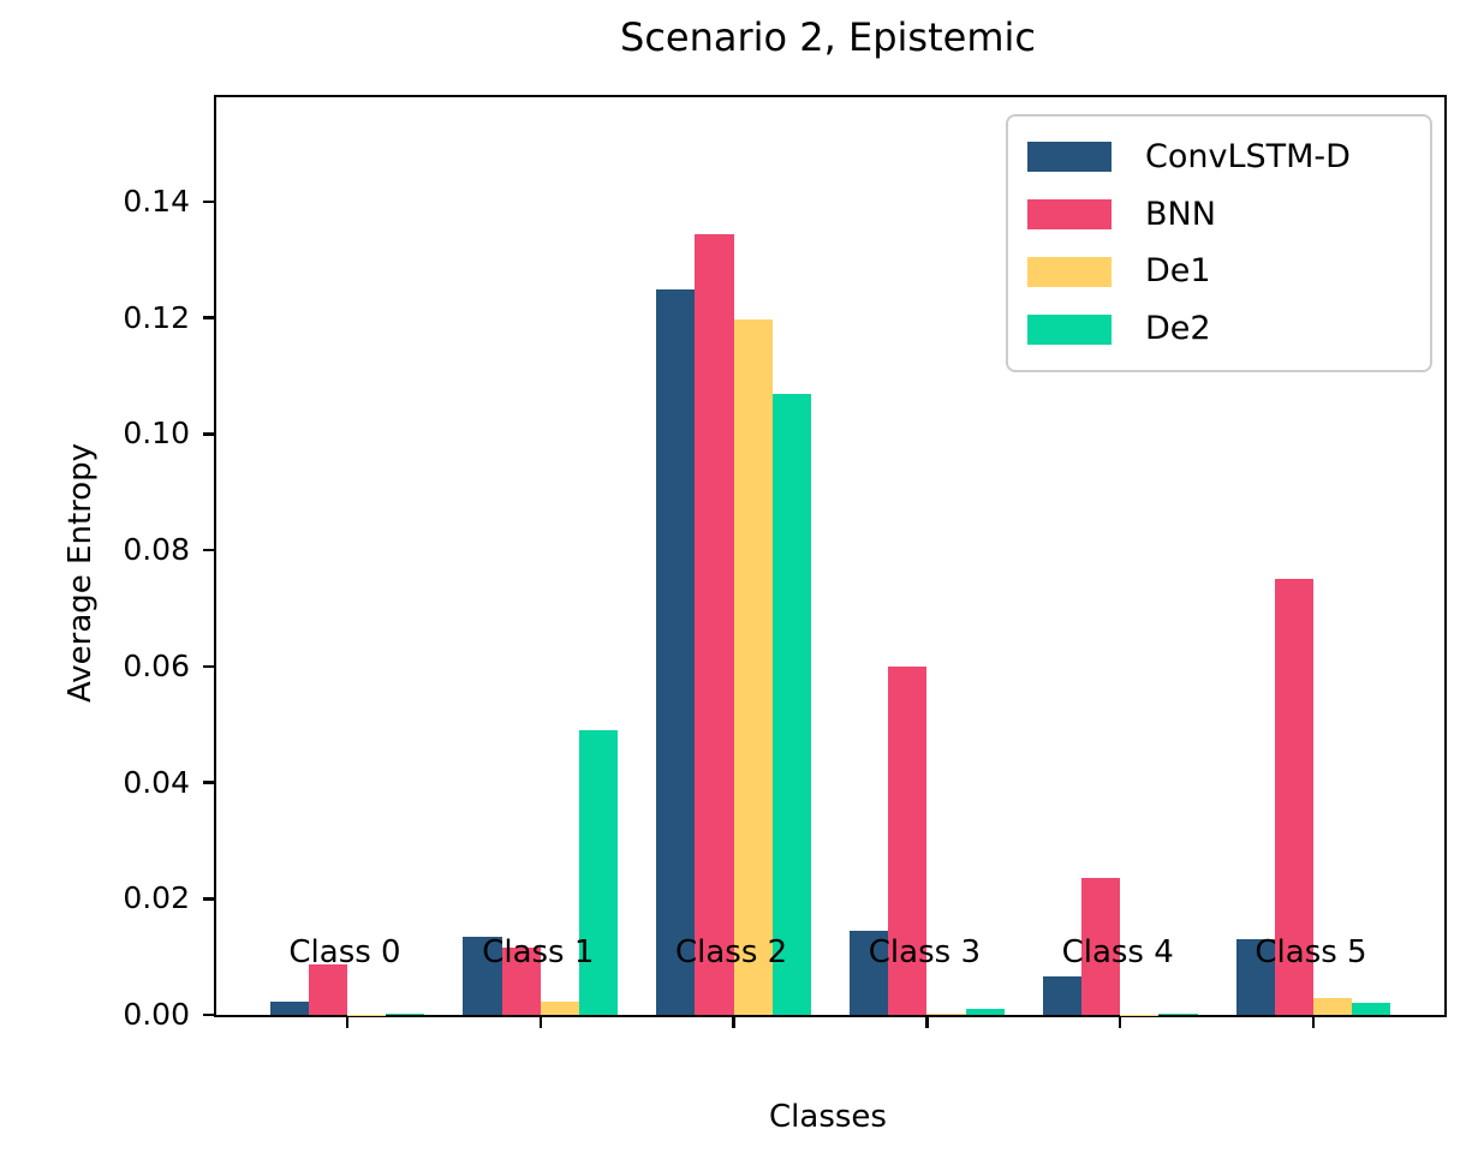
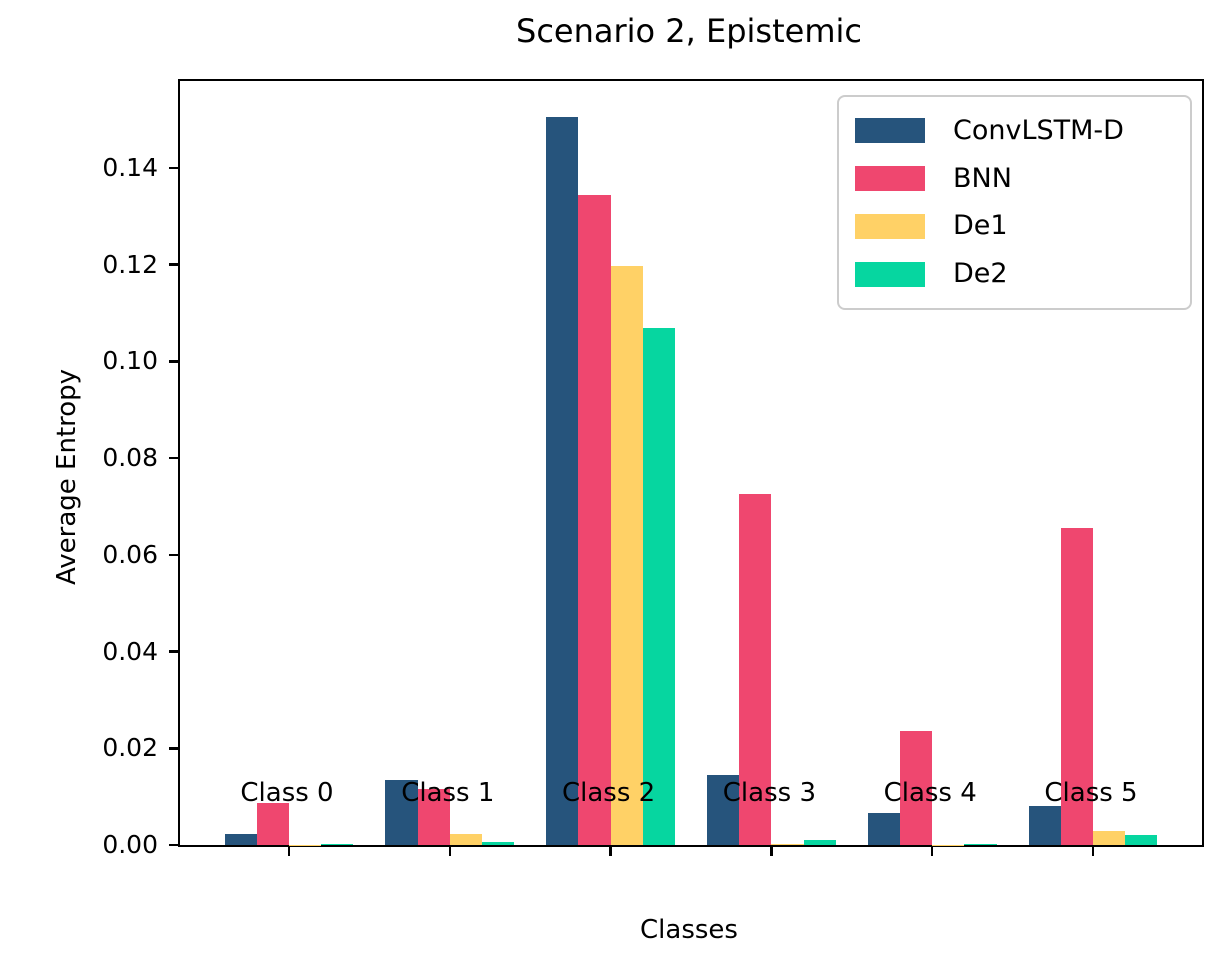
De2/Class 1: 0.049 -> 0.001
ConvLSTM-D/Class 2: 0.125 -> 0.150
BNN/Class 3: 0.060 -> 0.072
ConvLSTM-D/Class 5: 0.013 -> 0.008
BNN/Class 5: 0.075 -> 0.066
